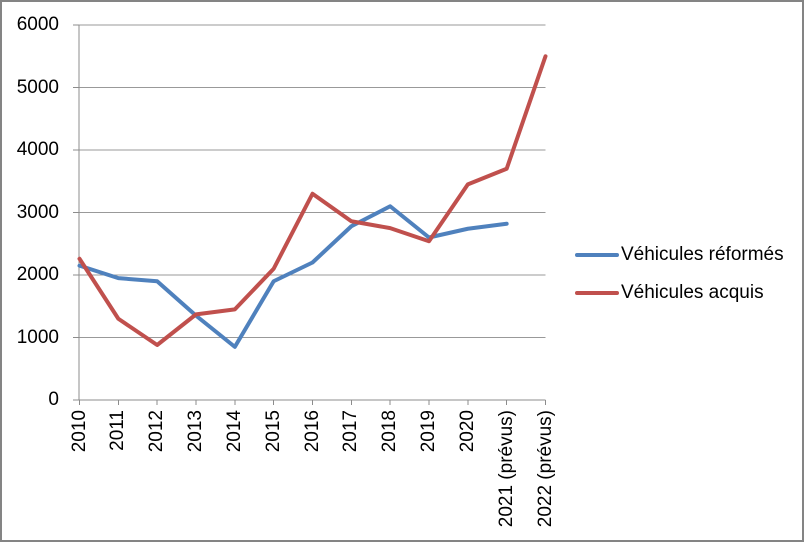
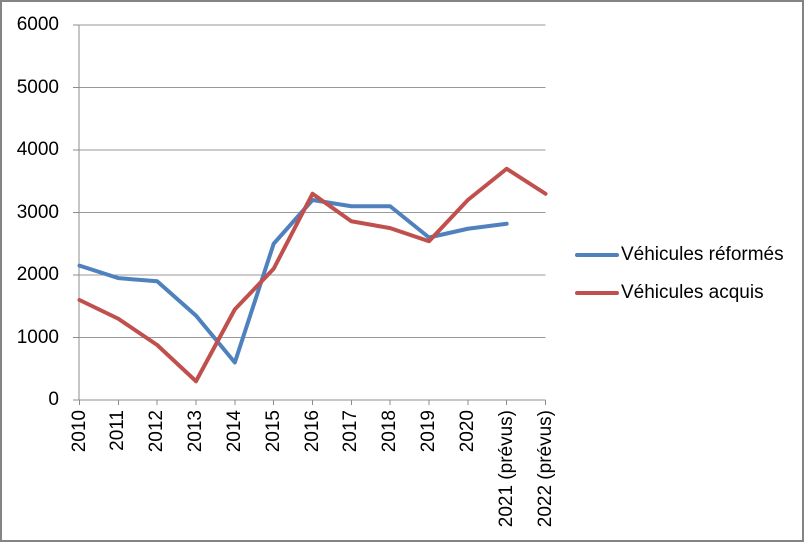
Véhicules acquis/2010: 2300 -> 1600
Véhicules acquis/2013: 1400 -> 300
Véhicules réformés/2014: 800 -> 600
Véhicules réformés/2015: 1900 -> 2500
Véhicules réformés/2016: 2200 -> 3200
Véhicules réformés/2017: 2800 -> 3100
Véhicules acquis/2020: 3400 -> 3200
Véhicules acquis/2022 (prévus): 5500 -> 3300
